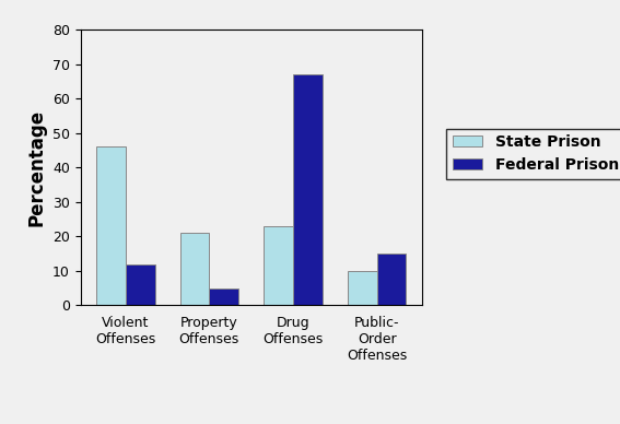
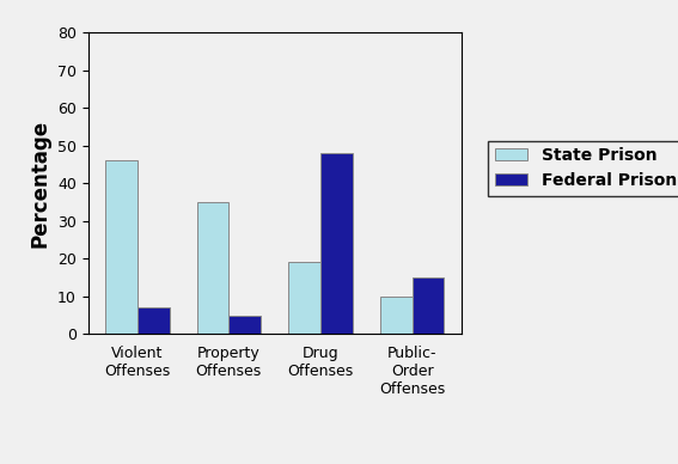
Federal Prison/Violent Offenses: 12 -> 7
State Prison/Property Offenses: 21 -> 35
State Prison/Drug Offenses: 23 -> 19
Federal Prison/Drug Offenses: 67 -> 48
